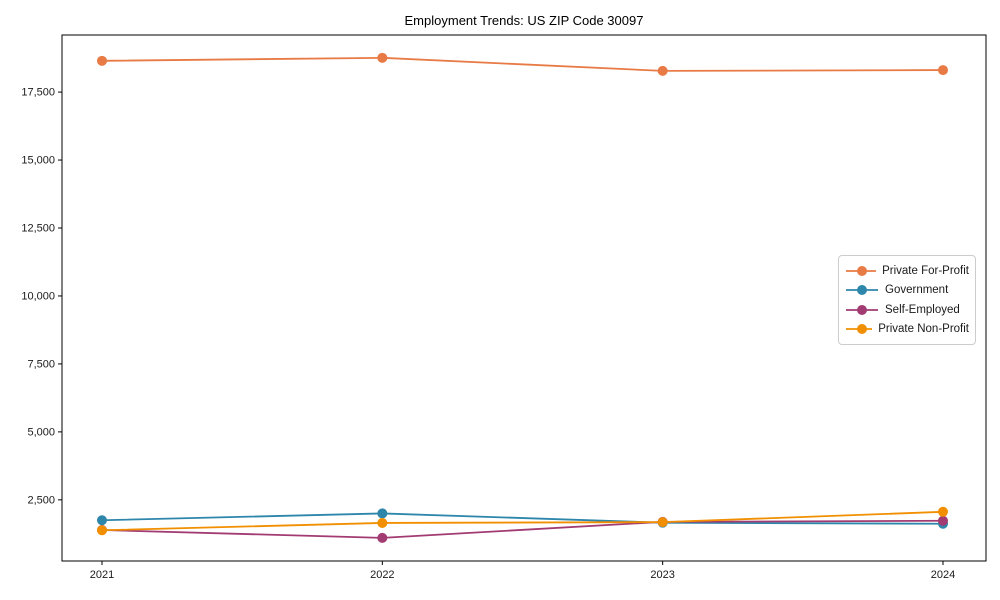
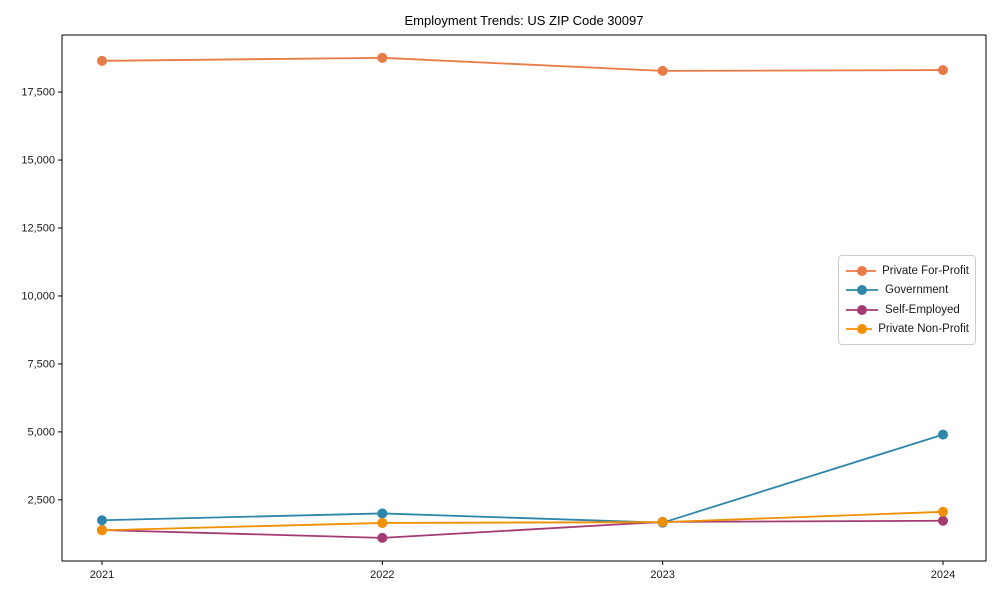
Government/2024: 1600 -> 4900
